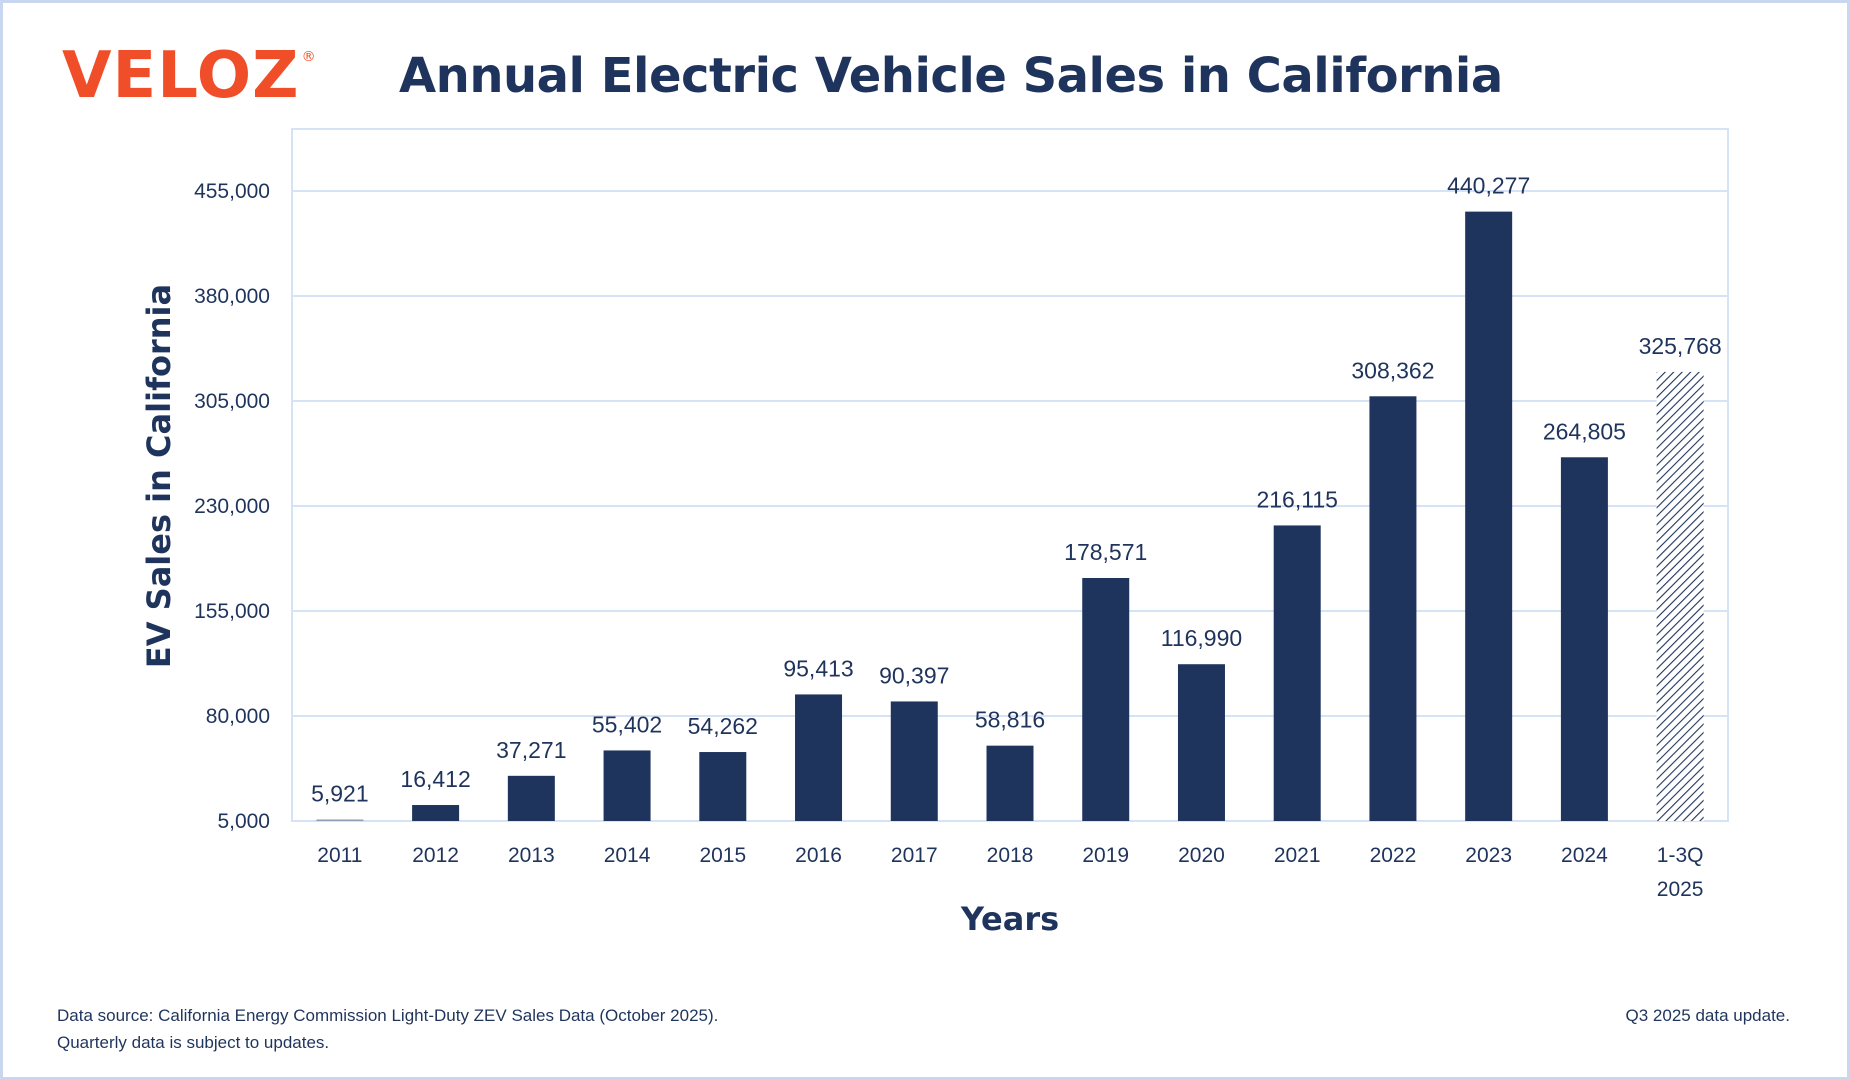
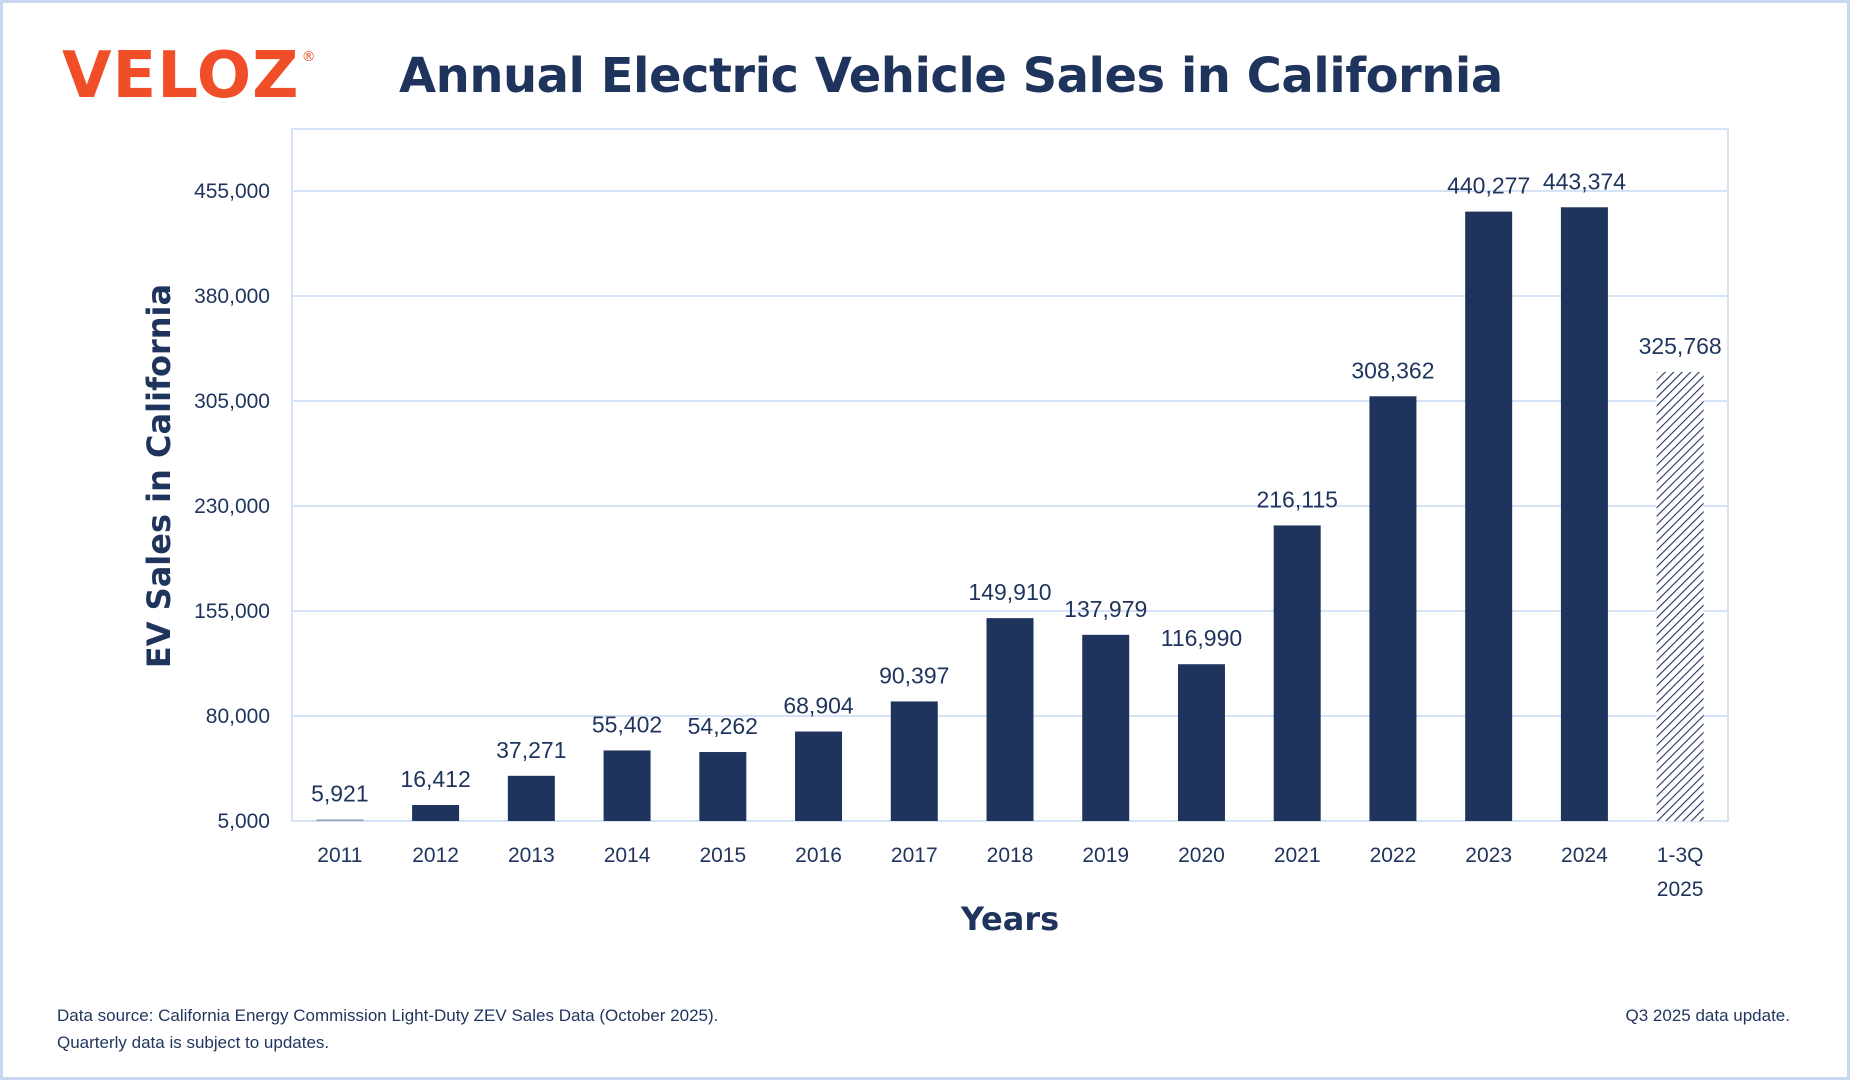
2016: 95,413 -> 68,904
2018: 58,816 -> 149,910
2019: 178,571 -> 137,979
2024: 264,805 -> 443,374
